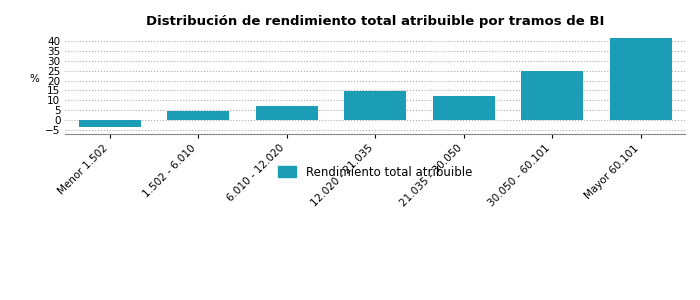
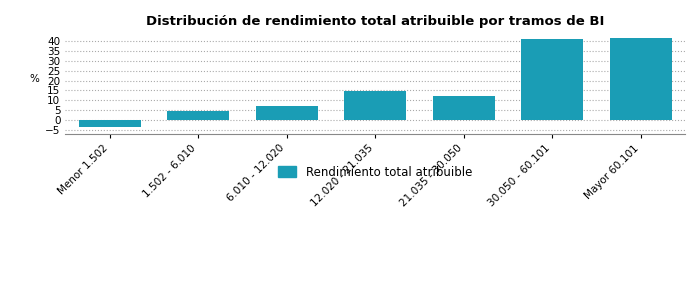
30.050 - 60.101: 25 -> 41
